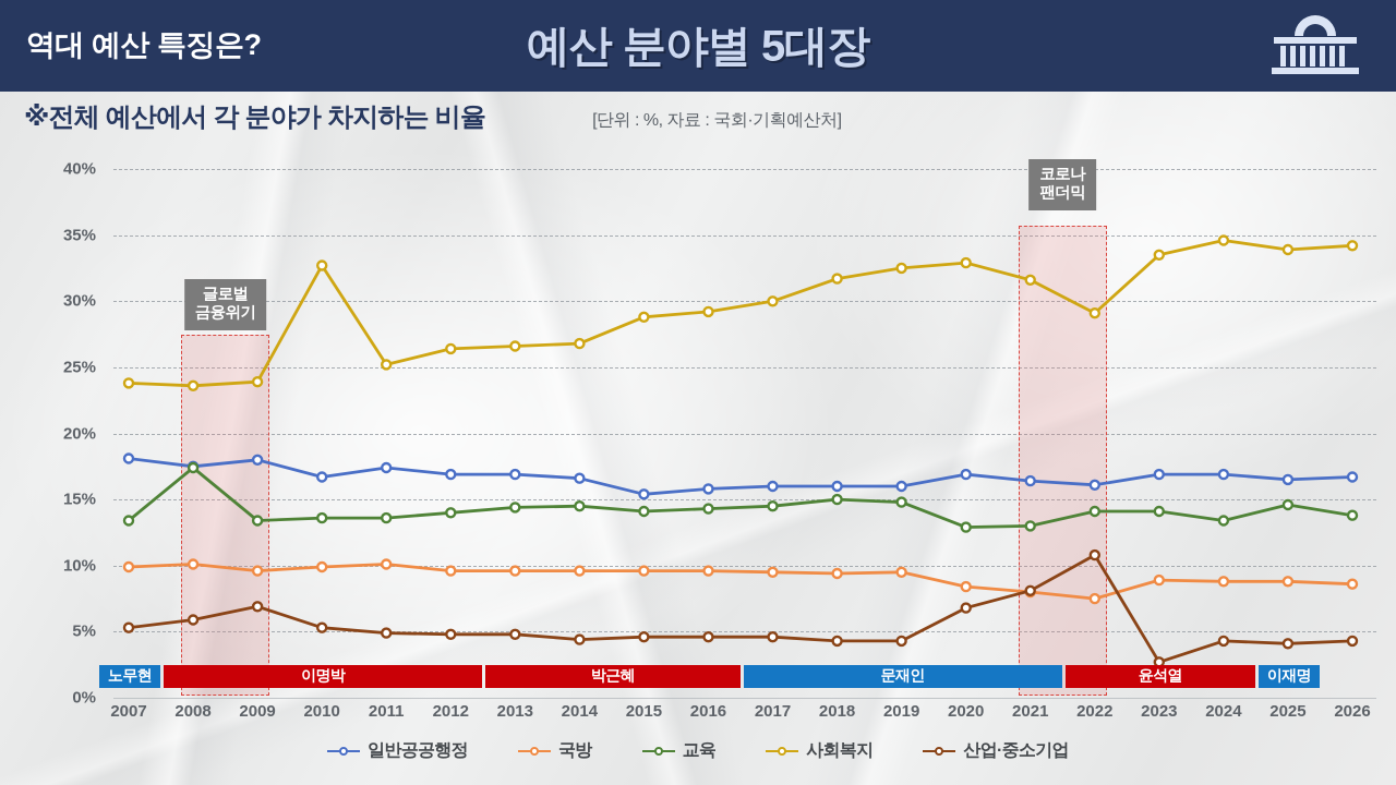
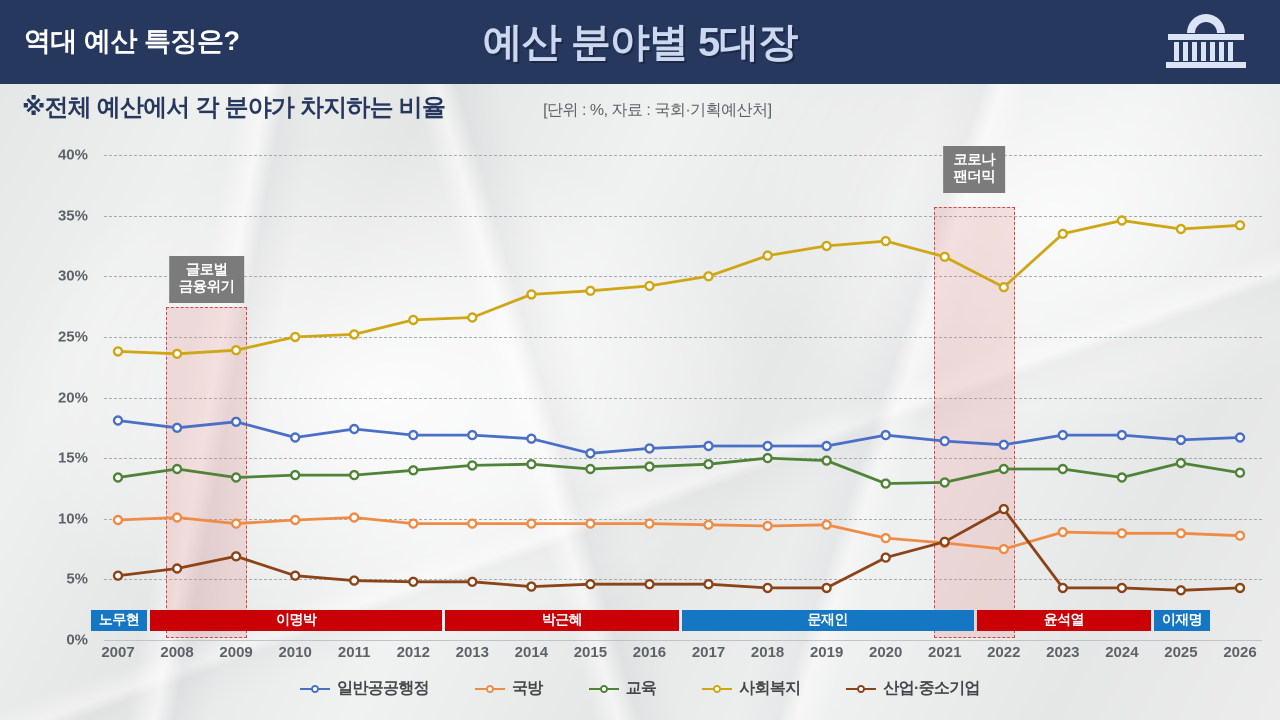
교육/2008: 17.4% -> 14.1%
사회복지/2010: 32.7% -> 25.0%
사회복지/2014: 26.8% -> 28.5%
산업·중소기업/2023: 2.7% -> 4.3%
